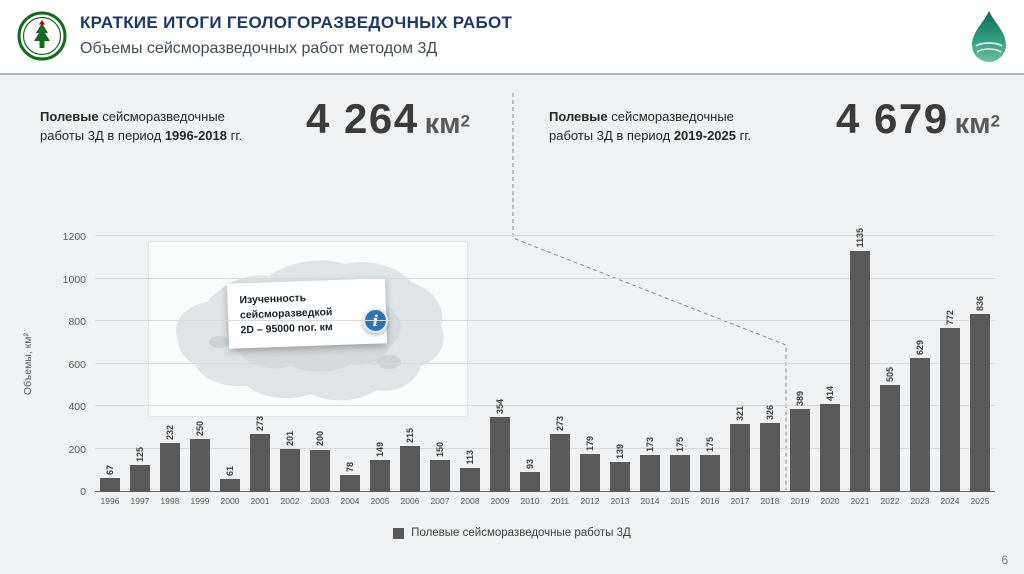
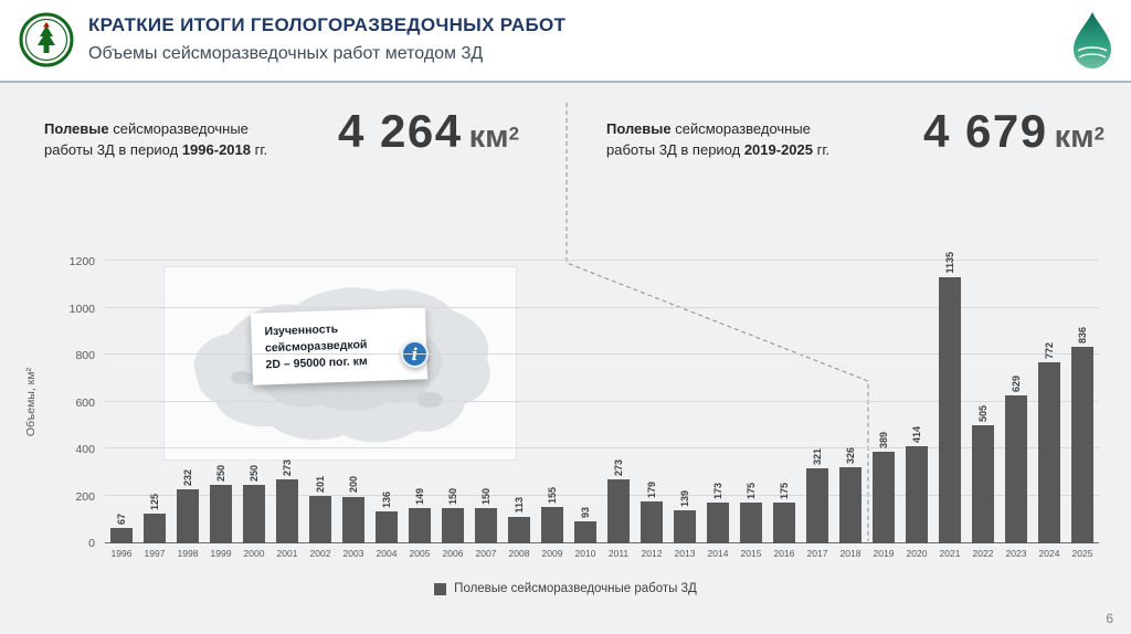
2000: 61 -> 250
2004: 78 -> 136
2006: 215 -> 150
2009: 354 -> 155
